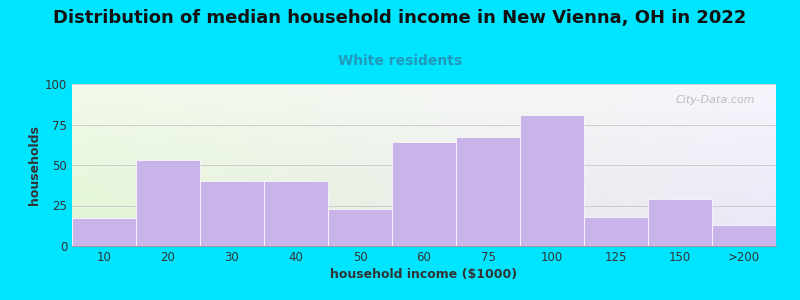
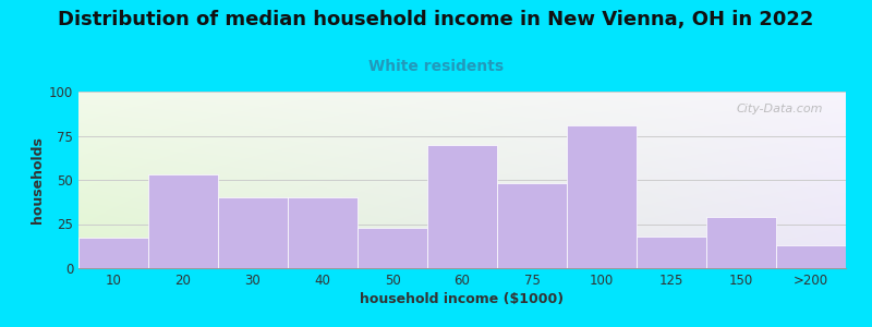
60: 64 -> 70
75: 67 -> 48
